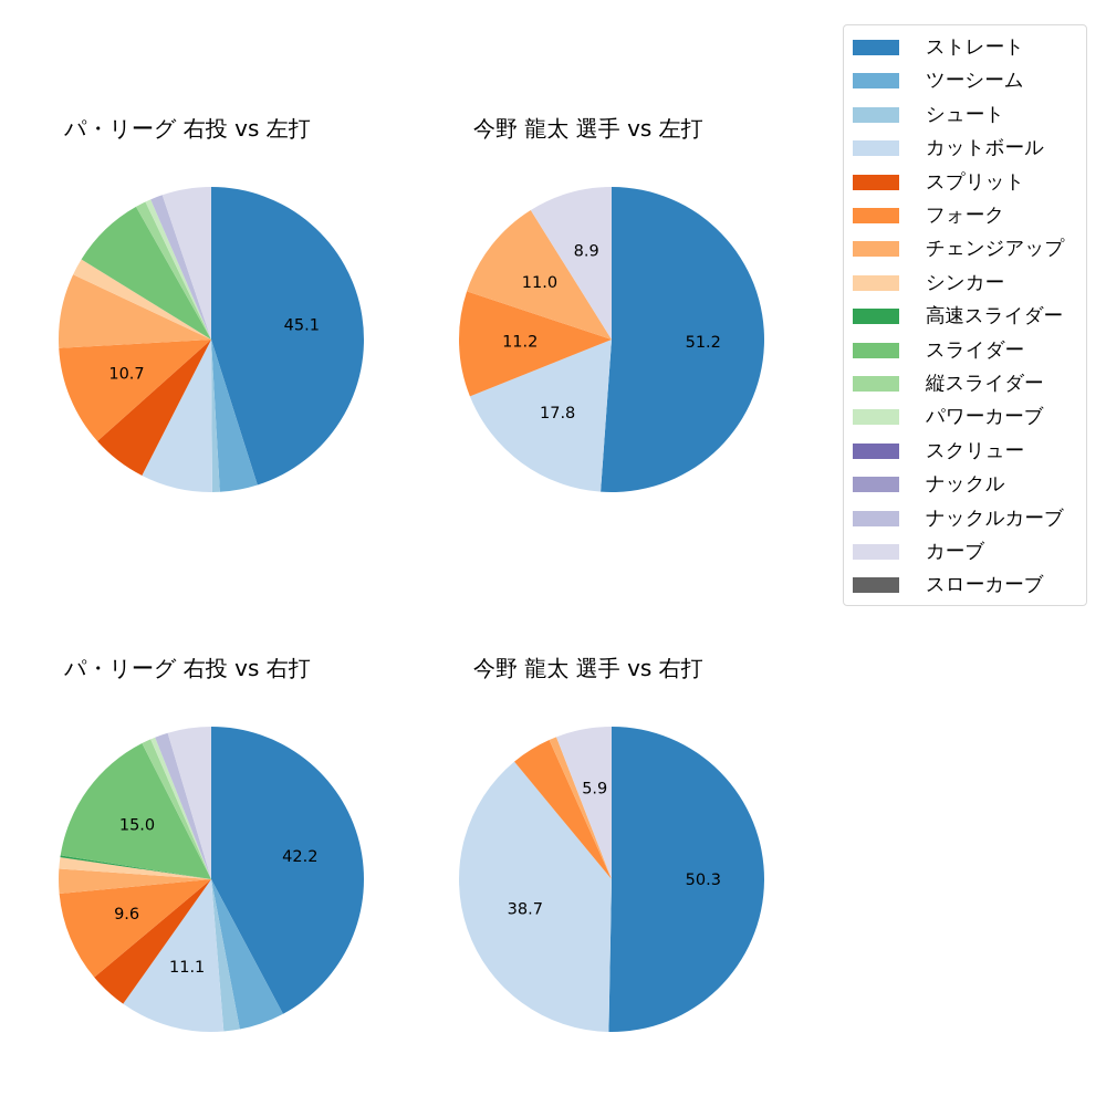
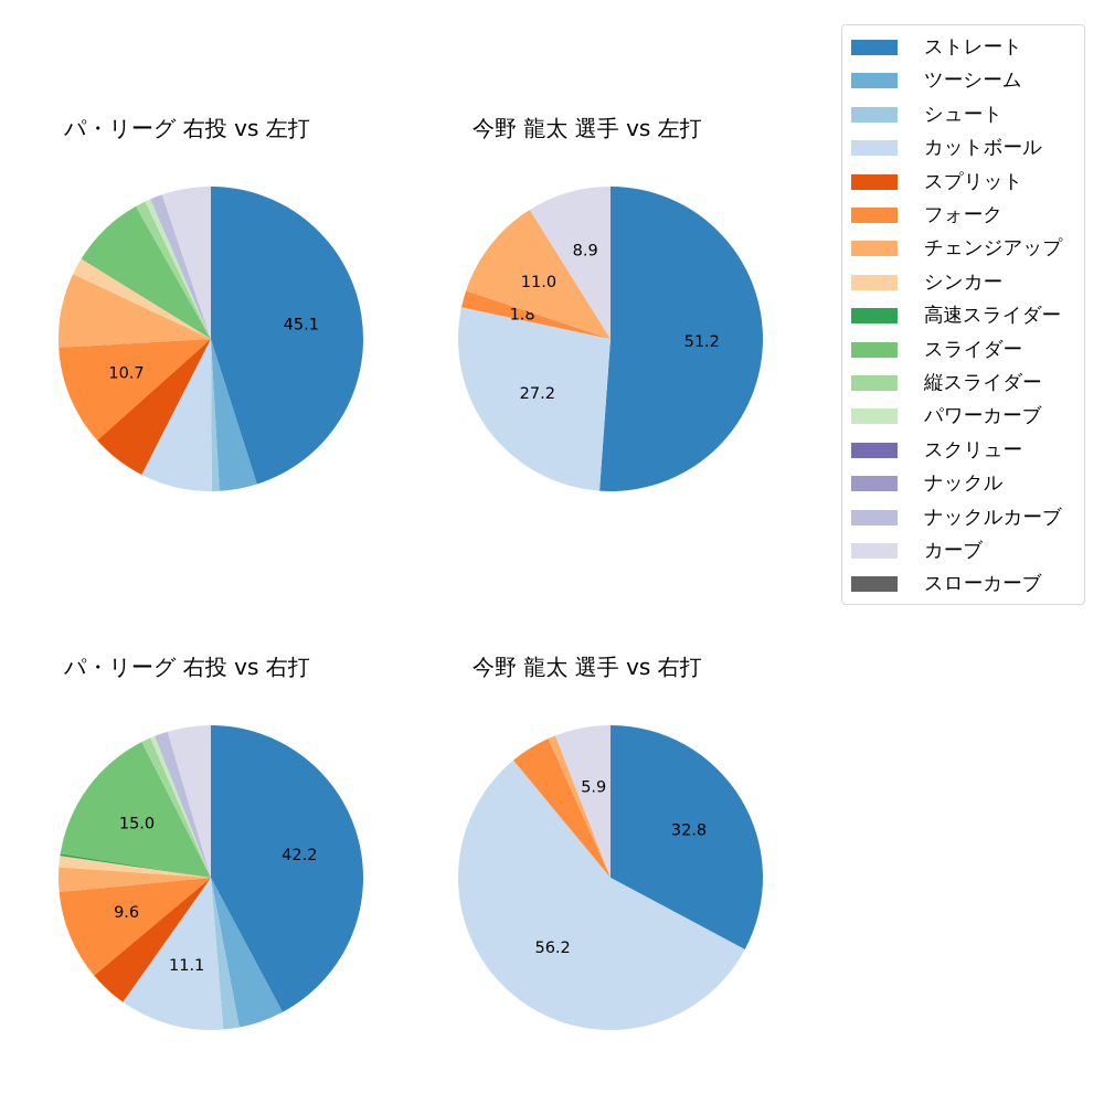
今野 龍太 選手 vs 左打/カットボール: 17.8 -> 27.2
今野 龍太 選手 vs 左打/フォーク: 11.2 -> 1.8
今野 龍太 選手 vs 右打/ストレート: 50.3 -> 32.8
今野 龍太 選手 vs 右打/カットボール: 38.7 -> 56.2
